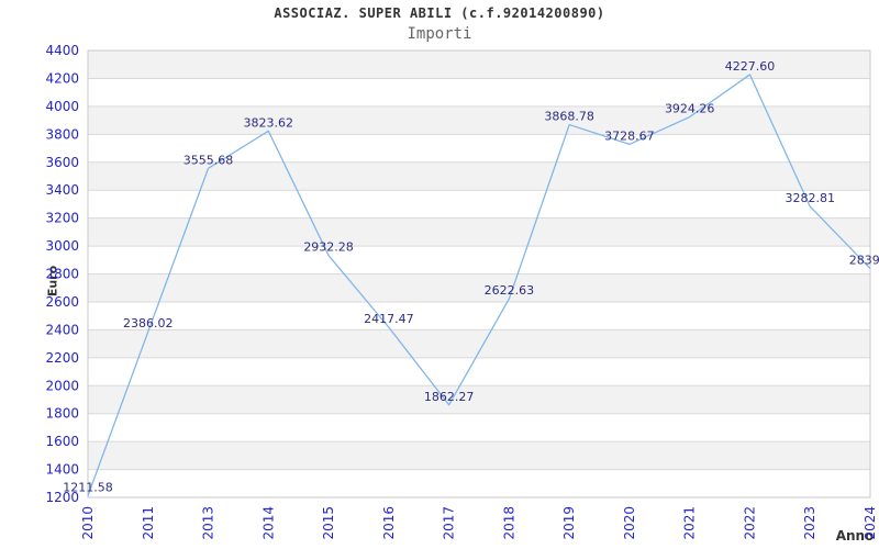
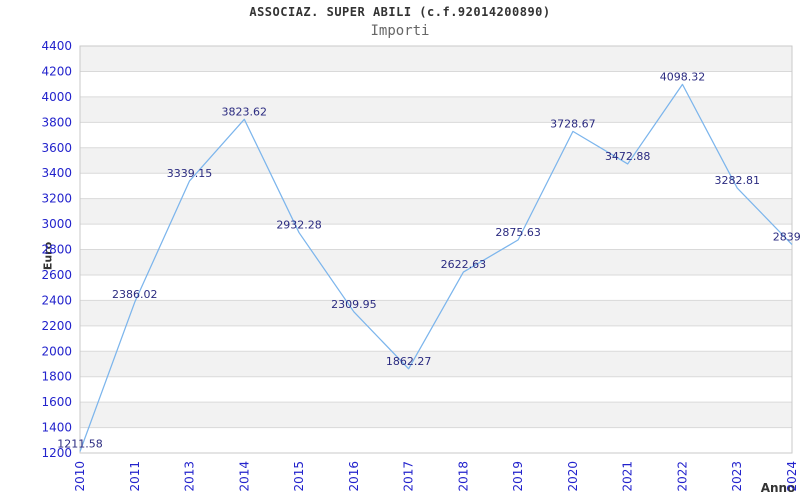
2013: 3555.68 -> 3339.15
2016: 2417.47 -> 2309.95
2019: 3868.78 -> 2875.63
2021: 3924.26 -> 3472.88
2022: 4227.60 -> 4098.32
